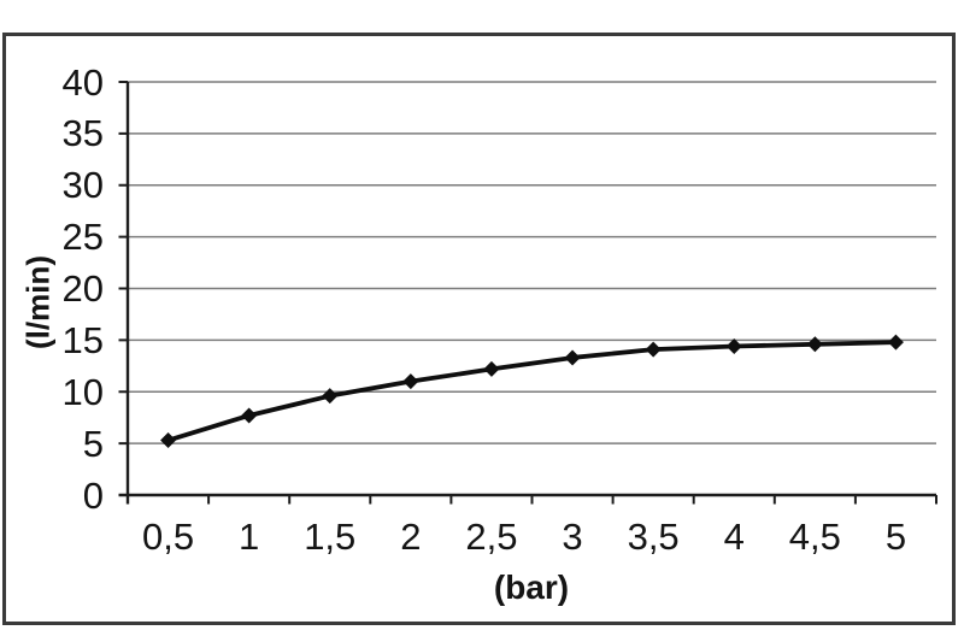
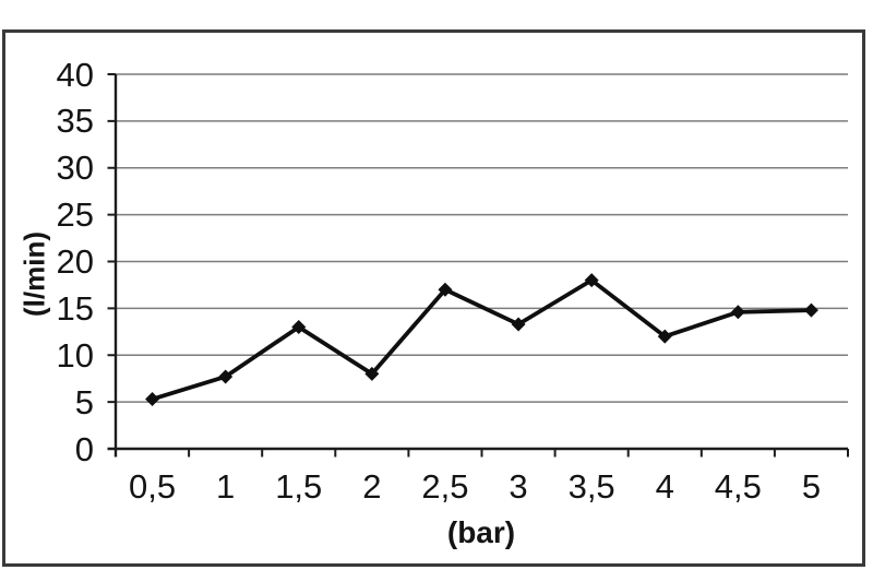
1,5: 10 -> 13
2: 11 -> 8
2,5: 12 -> 17
3,5: 14 -> 18
4: 14 -> 12
